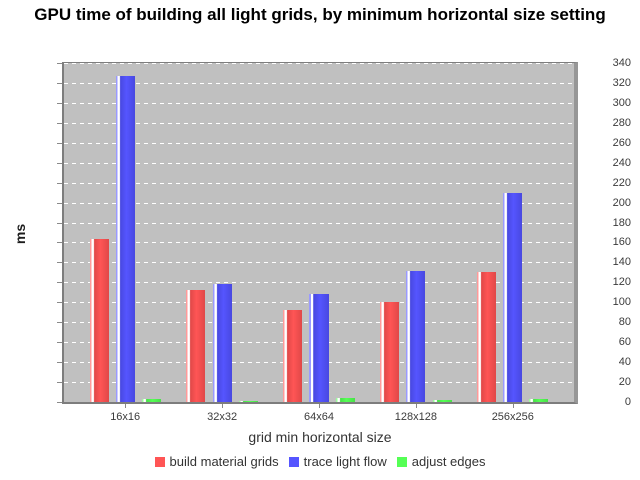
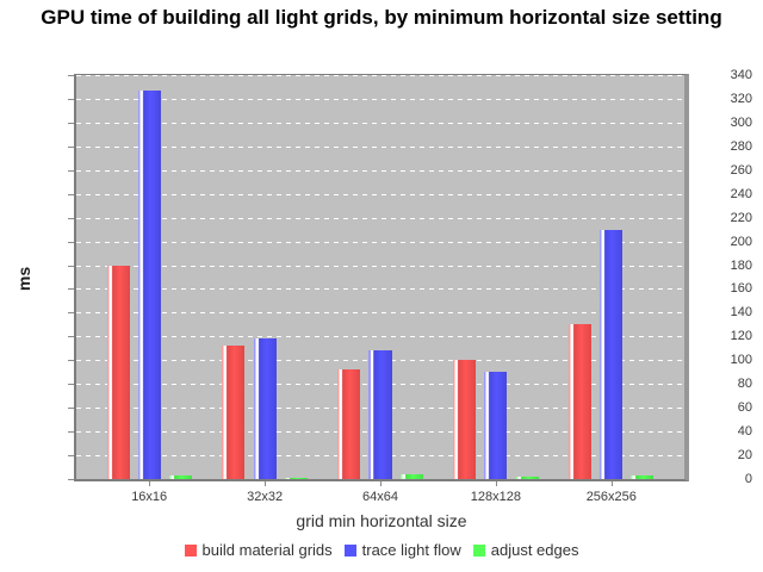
build material grids/16x16: 160 -> 180
trace light flow/128x128: 130 -> 90
